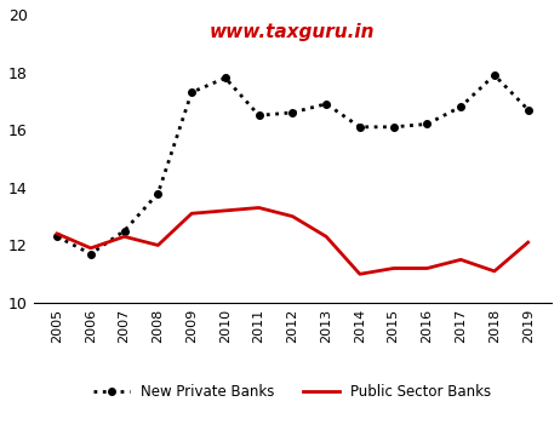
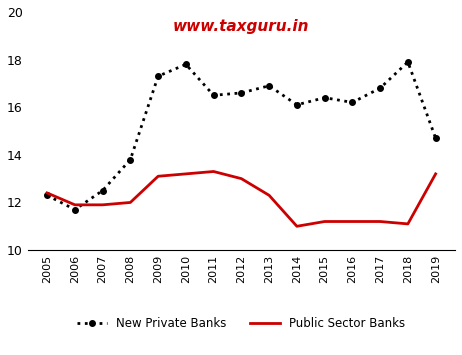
Public Sector Banks/2007: 12.3 -> 11.9
New Private Banks/2015: 16.1 -> 16.4
Public Sector Banks/2017: 11.5 -> 11.2
New Private Banks/2019: 16.7 -> 14.7
Public Sector Banks/2019: 12.1 -> 13.2
